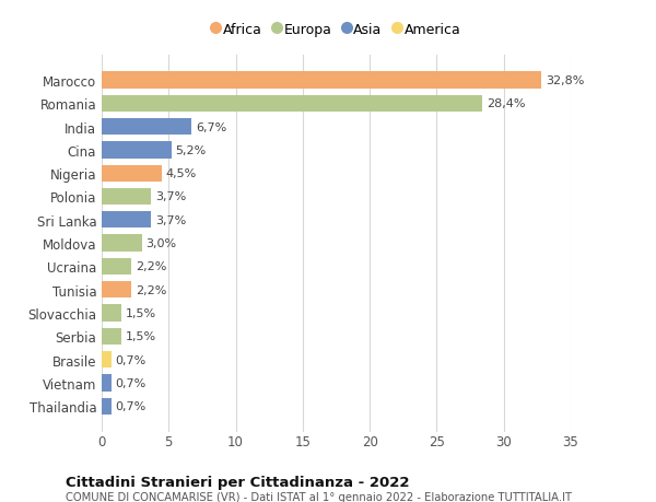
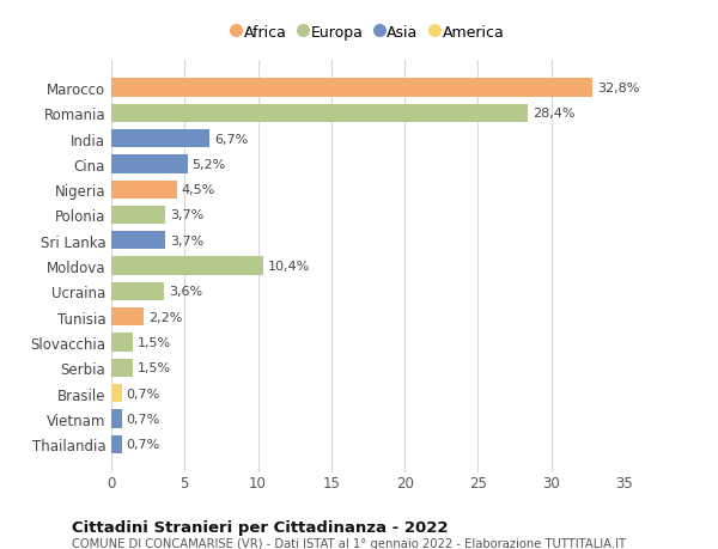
Moldova: 3,0% -> 10,4%
Ucraina: 2,2% -> 3,6%
